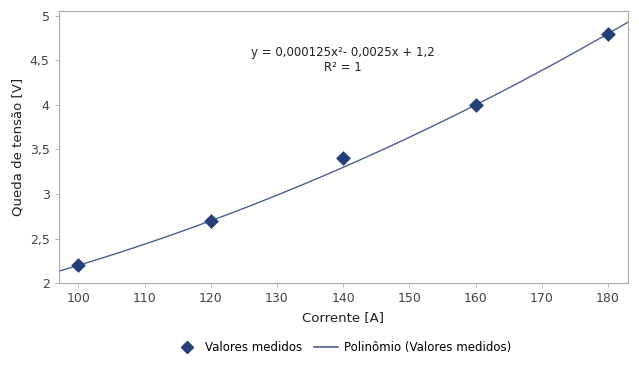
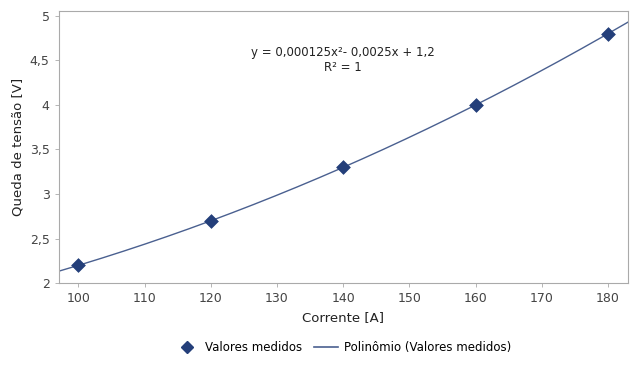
Valores medidos/140: 3,4 -> 3,3
